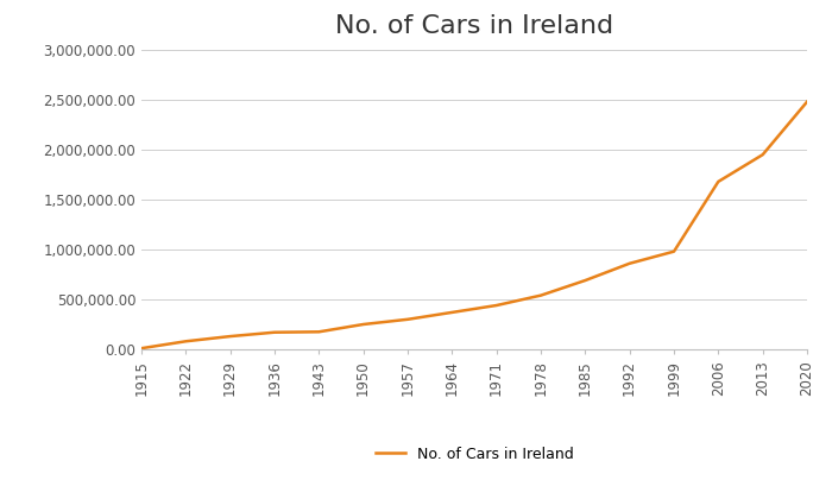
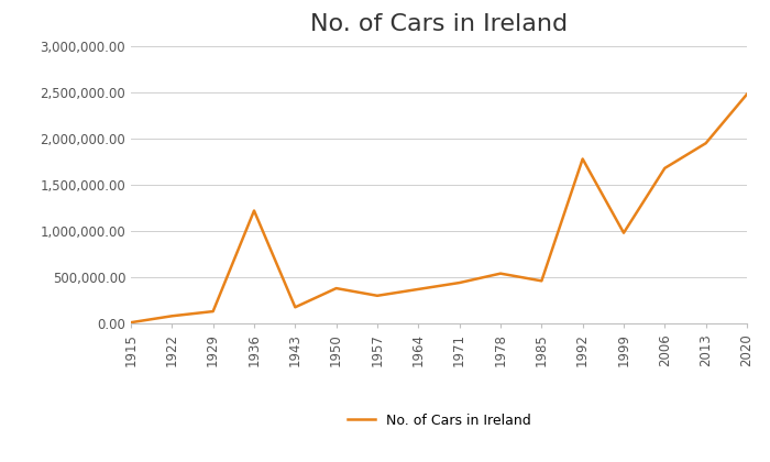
1936: 170,000 -> 1,220,000
1950: 250,000 -> 380,000
1985: 690,000 -> 460,000
1992: 860,000 -> 1,780,000
